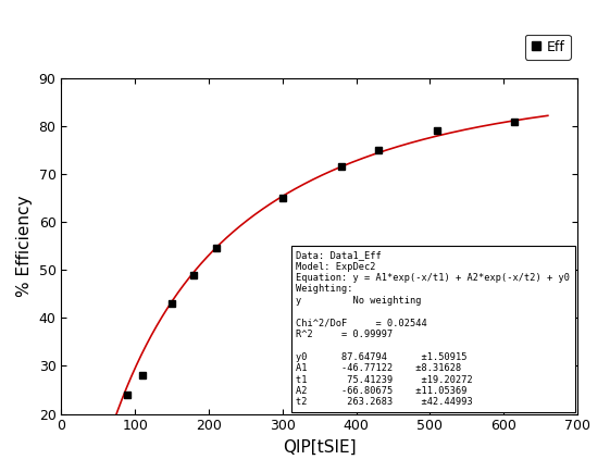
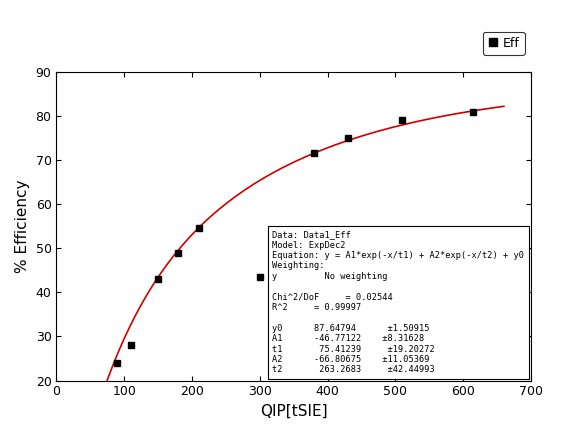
Eff/300: 65.0 -> 43.5
